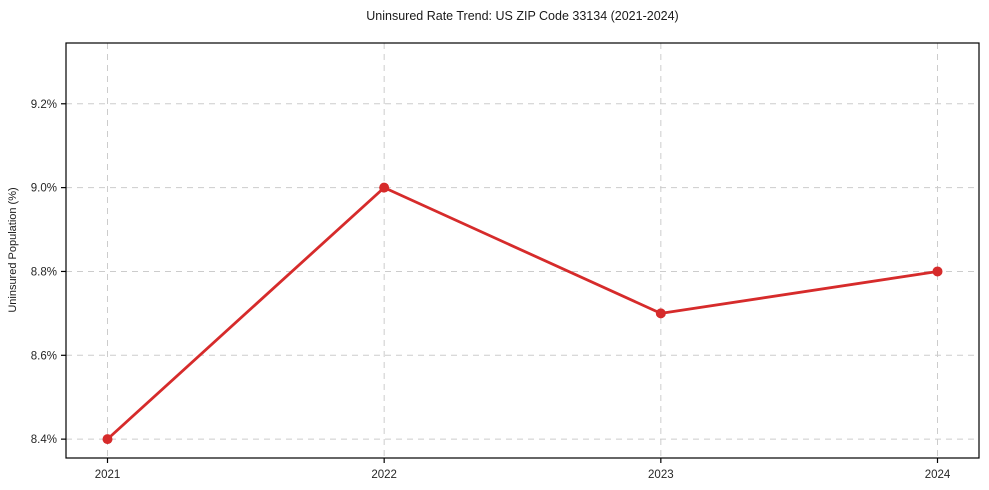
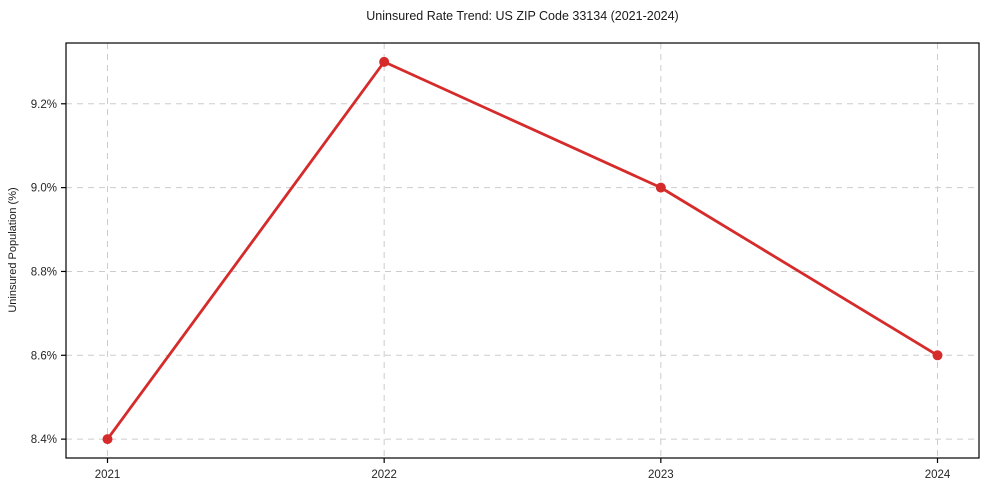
2022: 9.0% -> 9.3%
2023: 8.7% -> 9.0%
2024: 8.8% -> 8.6%
